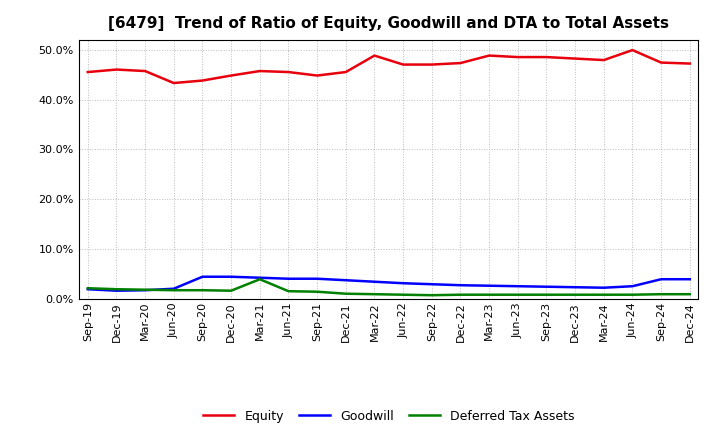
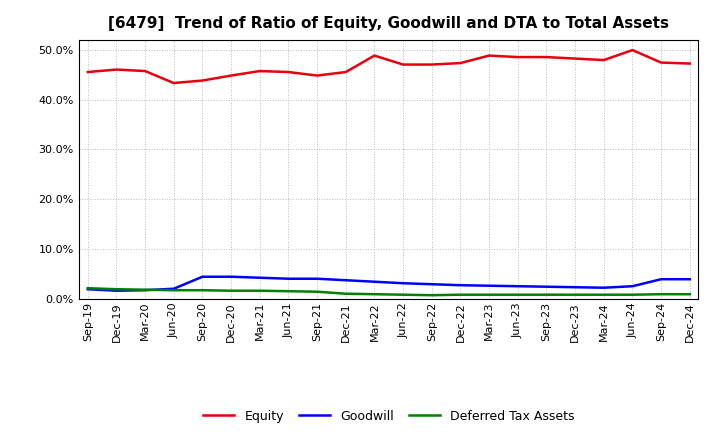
Deferred Tax Assets/Mar-21: 4.0% -> 1.7%
